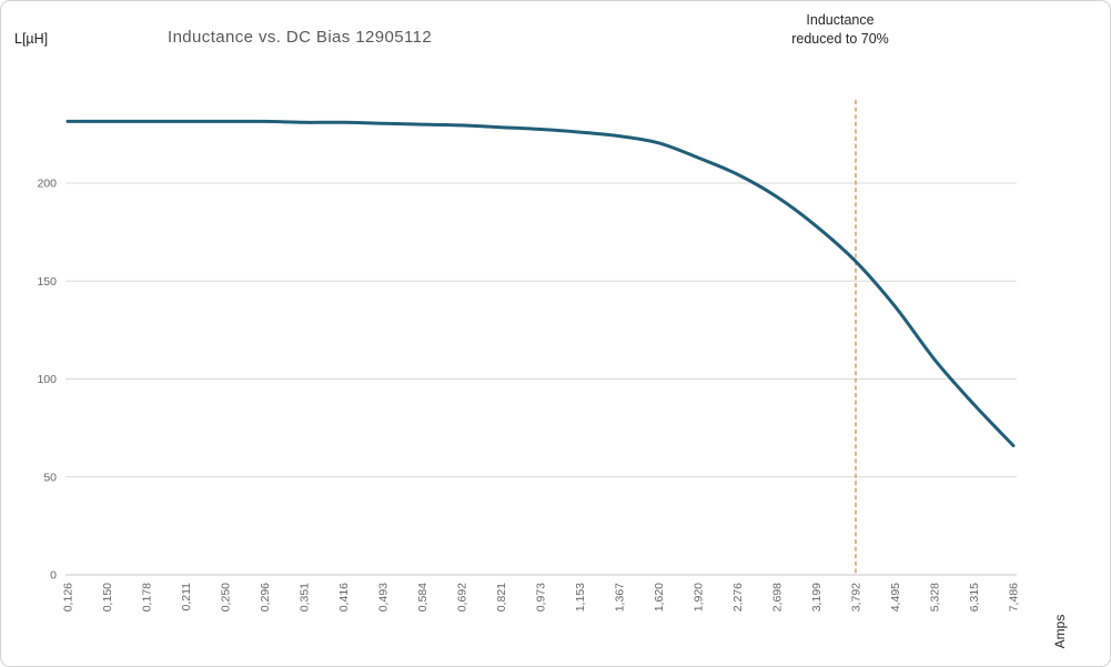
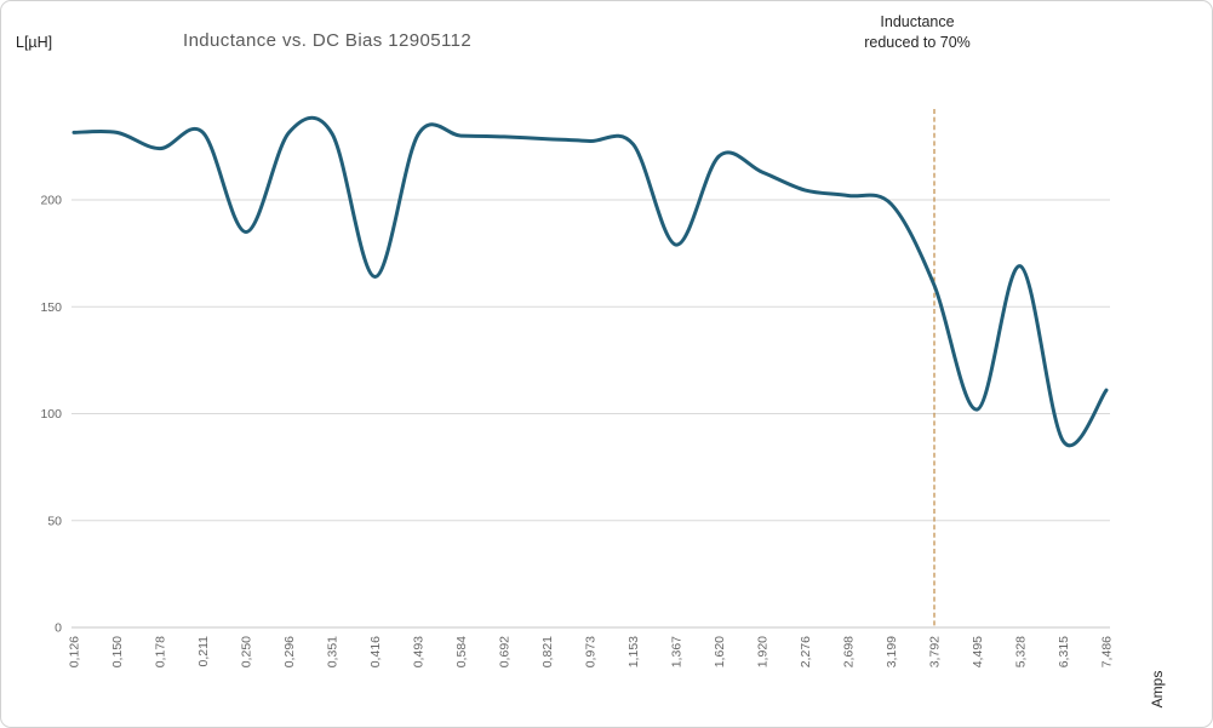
0,178: 232 -> 224
0,250: 232 -> 185
0,416: 231 -> 164
1,367: 224 -> 179
2,698: 193 -> 202
3,199: 178 -> 198
4,495: 137 -> 102
5,328: 110 -> 169
7,486: 66 -> 111
